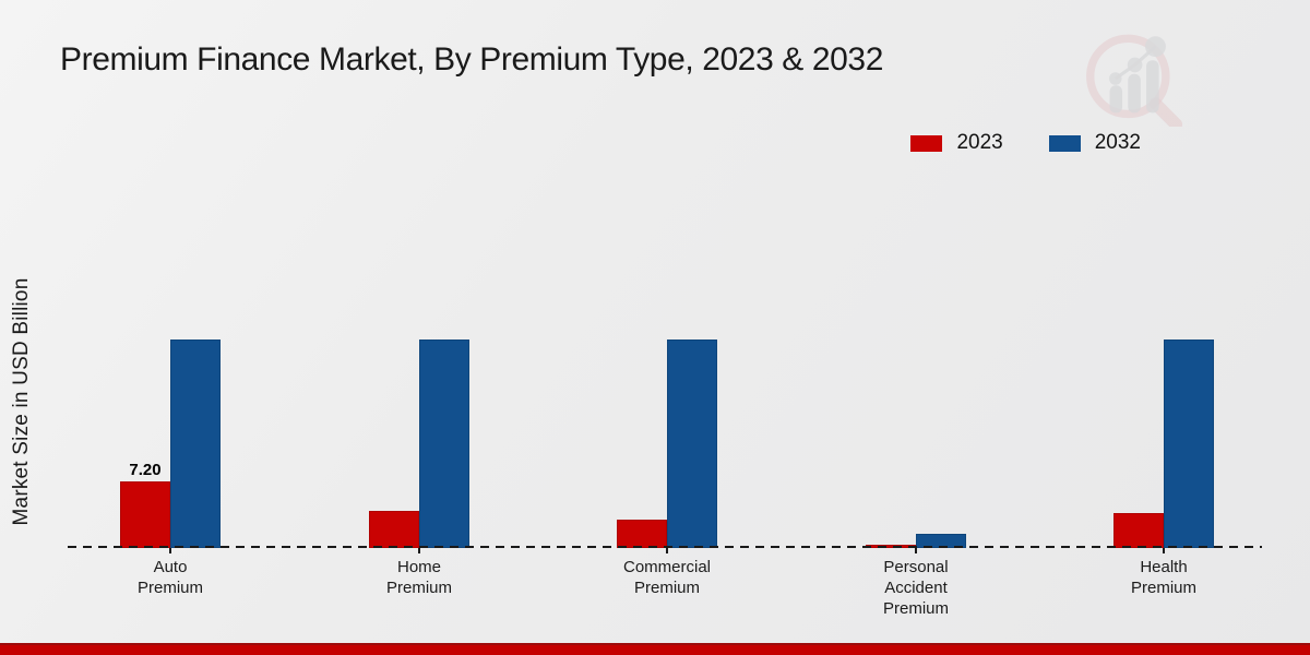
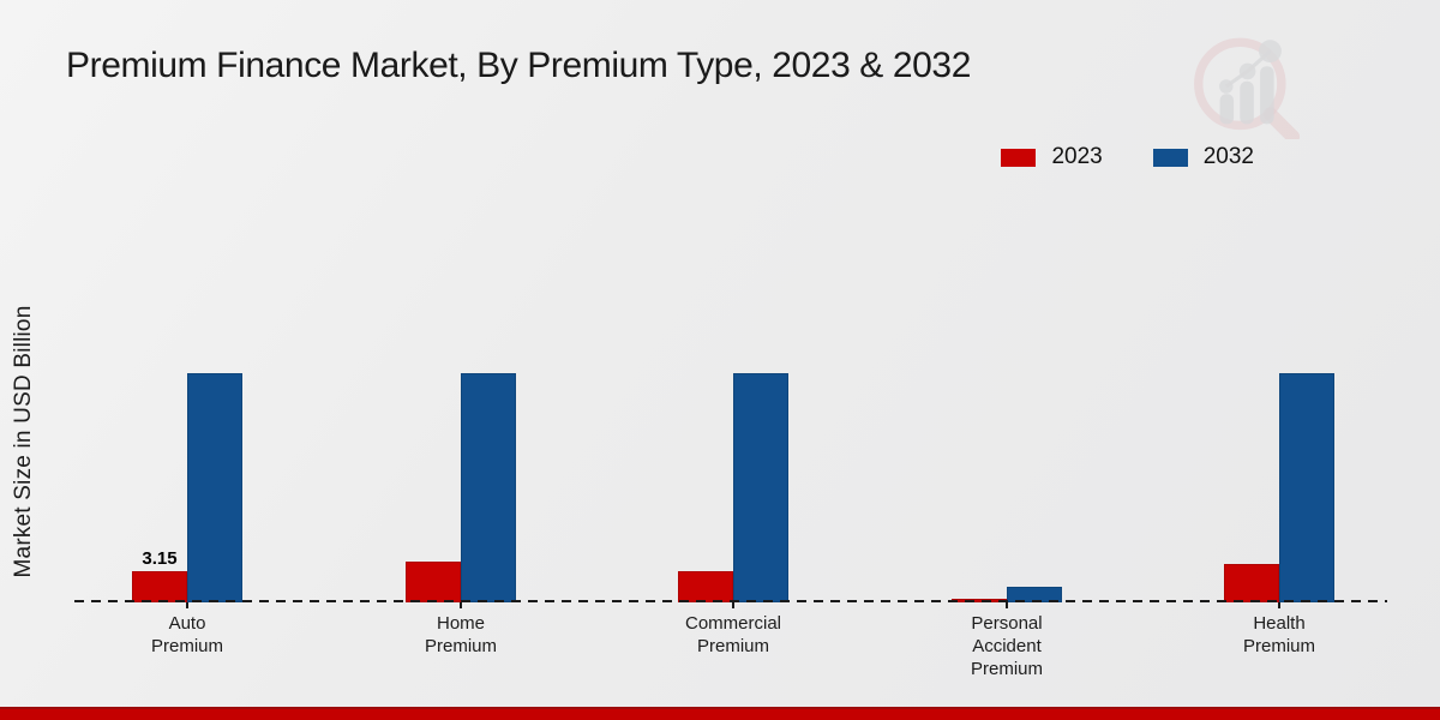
2023/Auto Premium: 7.20 -> 3.15
